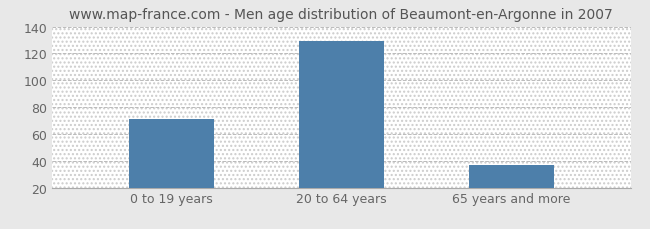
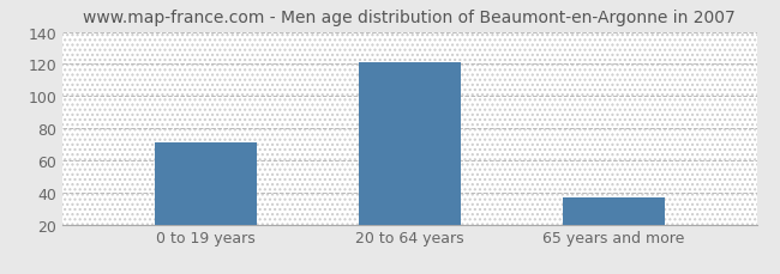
20 to 64 years: 129 -> 121
